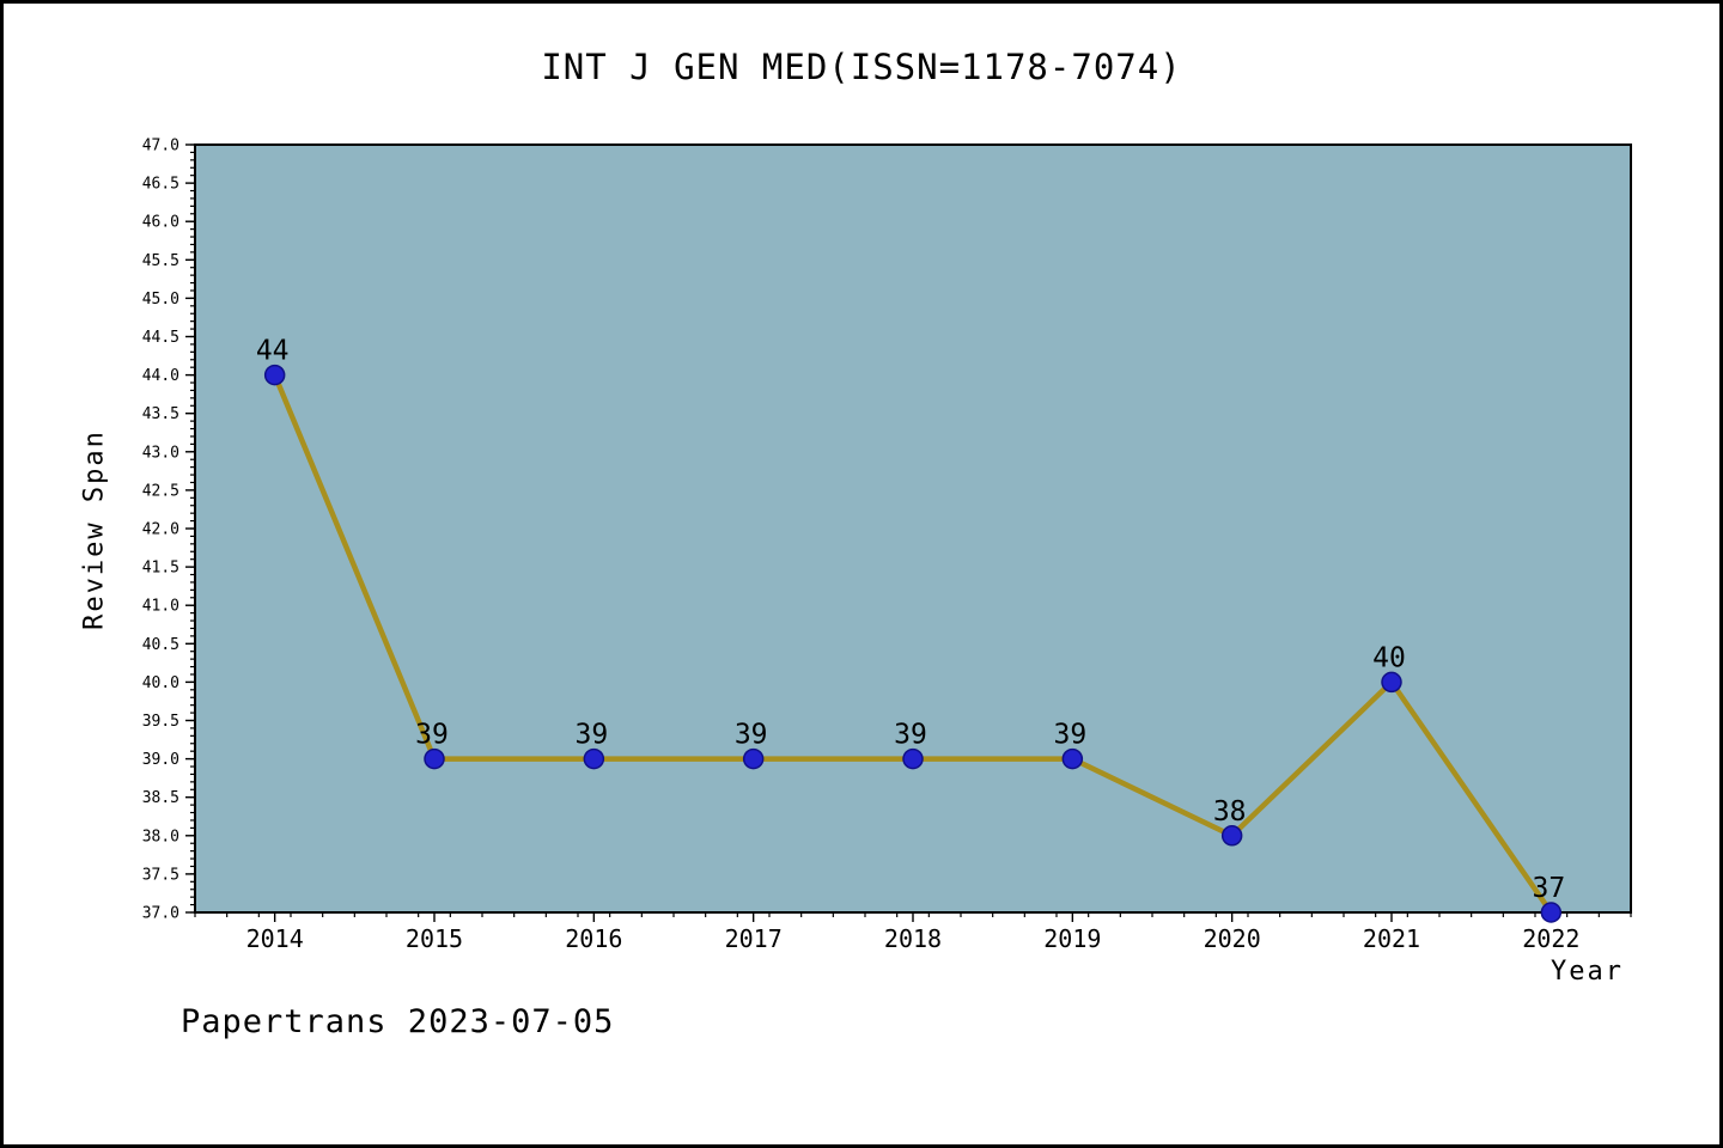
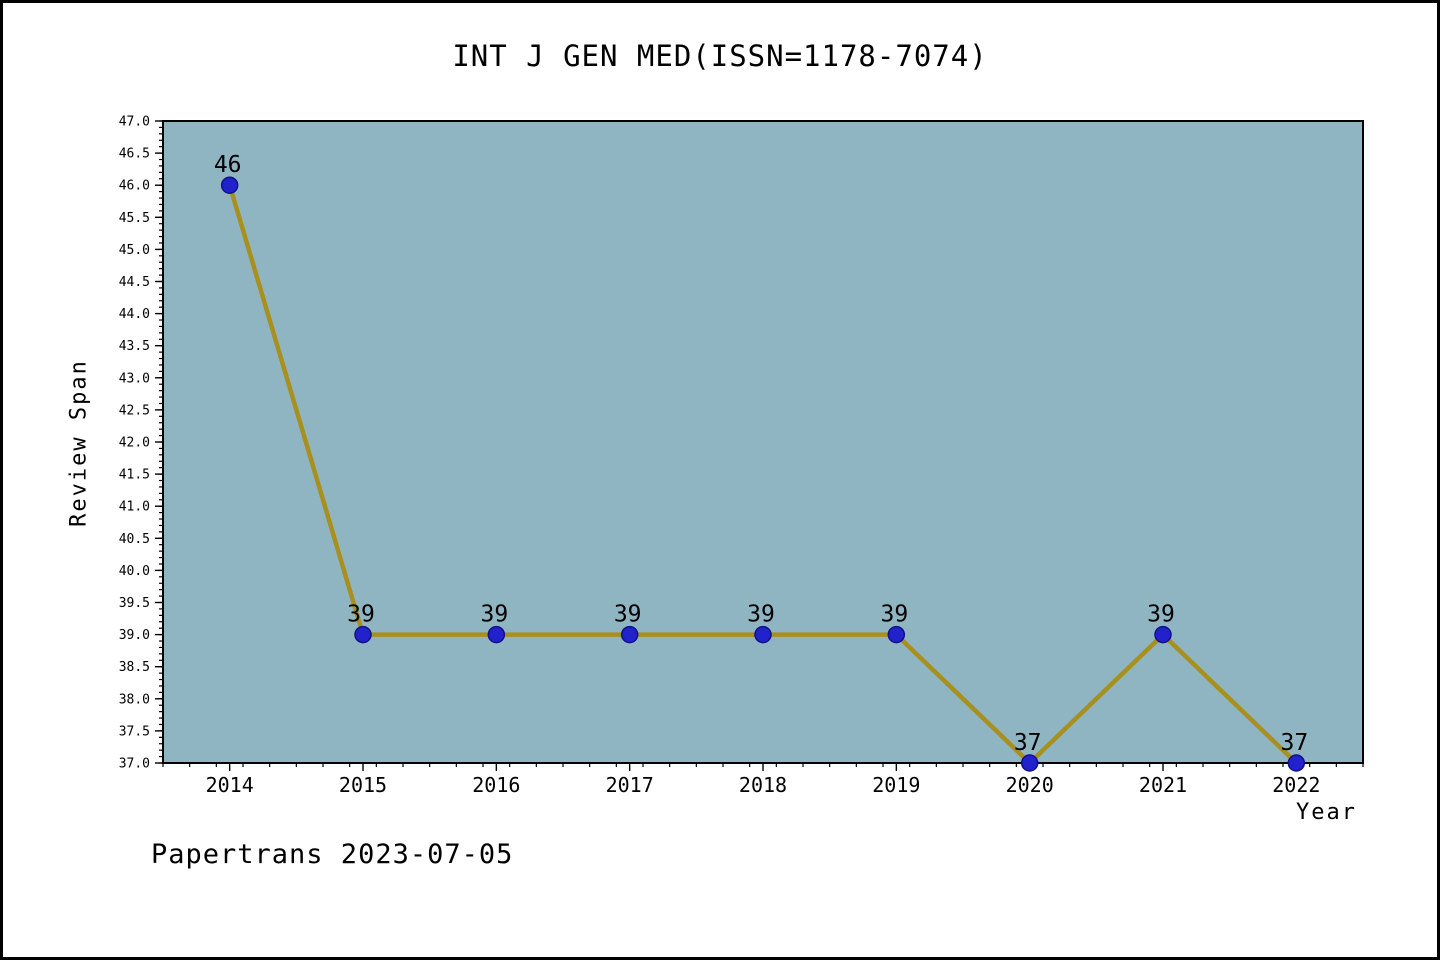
2014: 44 -> 46
2020: 38 -> 37
2021: 40 -> 39
